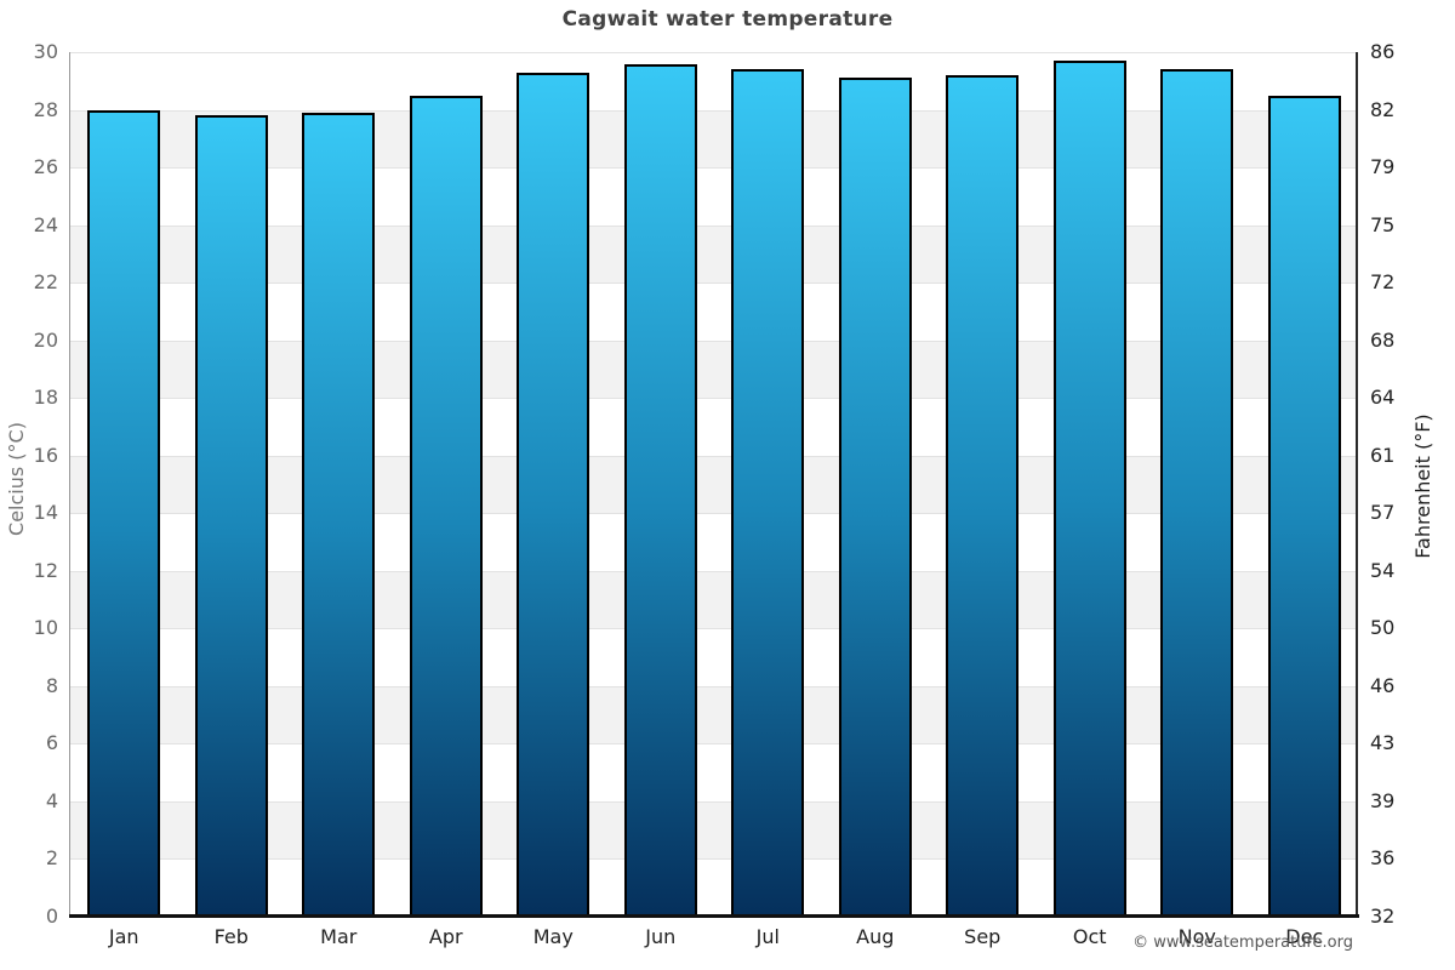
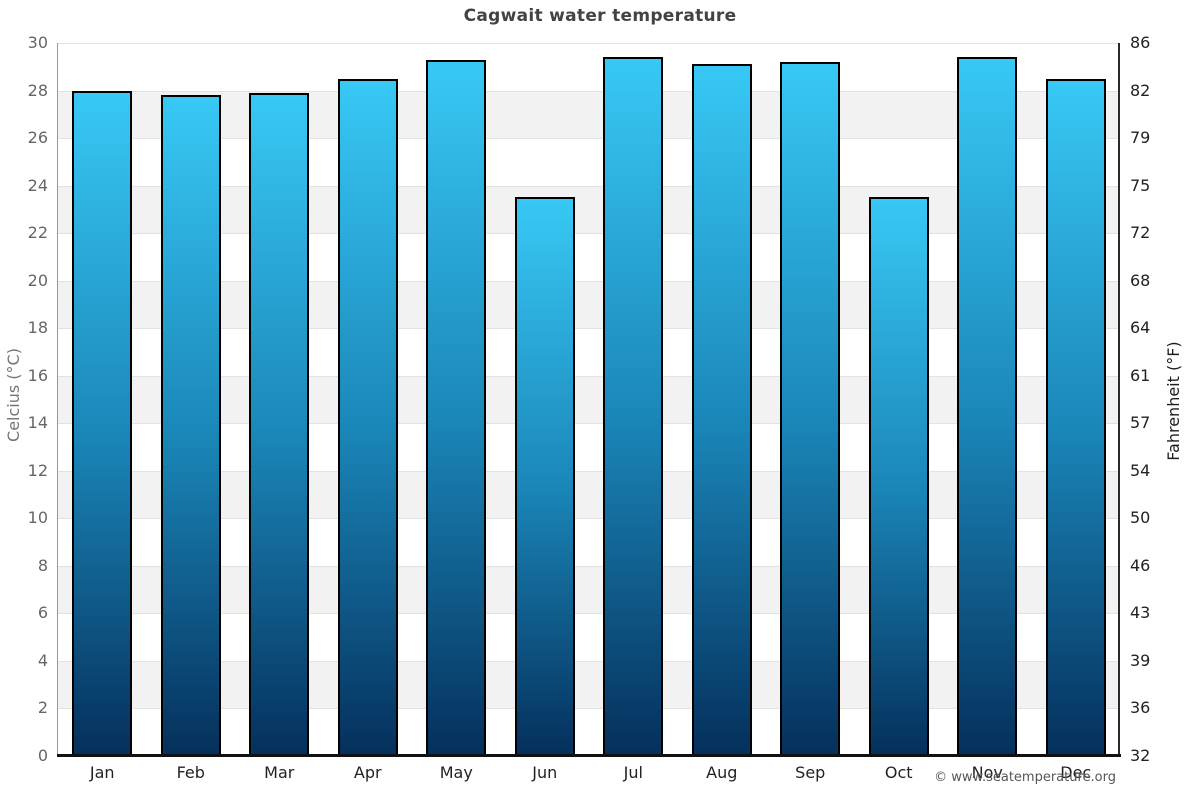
Jun: 29.6 -> 23.5
Oct: 29.7 -> 23.5
